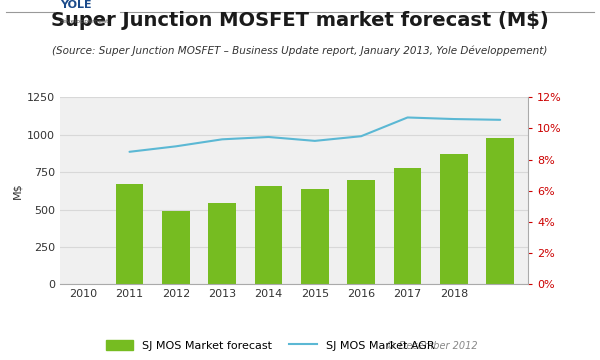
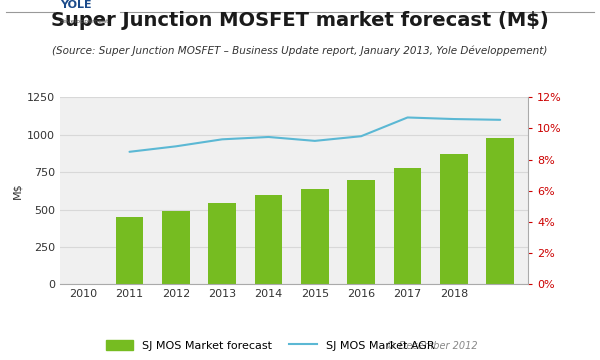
SJ MOS Market forecast/2011: 670 -> 450
SJ MOS Market forecast/2014: 660 -> 600
